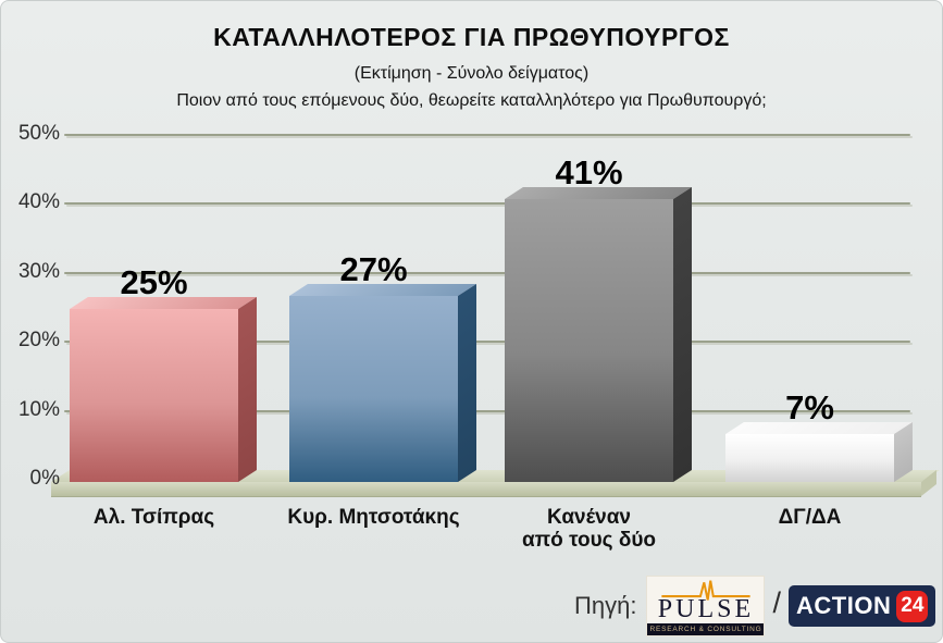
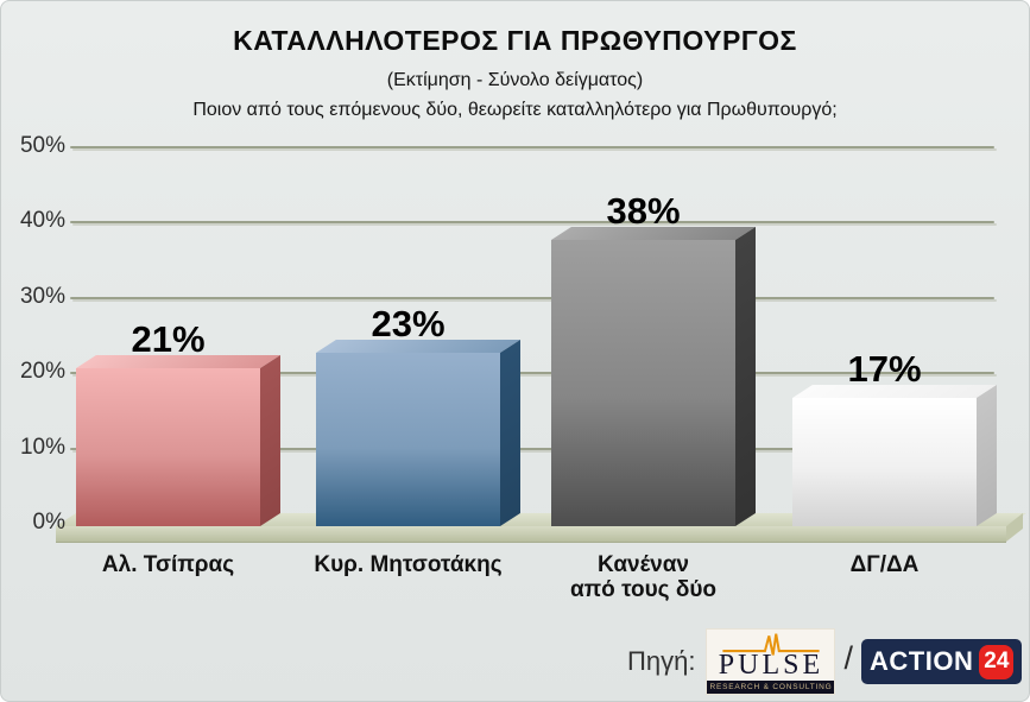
Αλ. Τσίπρας: 25% -> 21%
Κυρ. Μητσοτάκης: 27% -> 23%
Κανέναν από τους δύο: 41% -> 38%
ΔΓ/ΔΑ: 7% -> 17%
